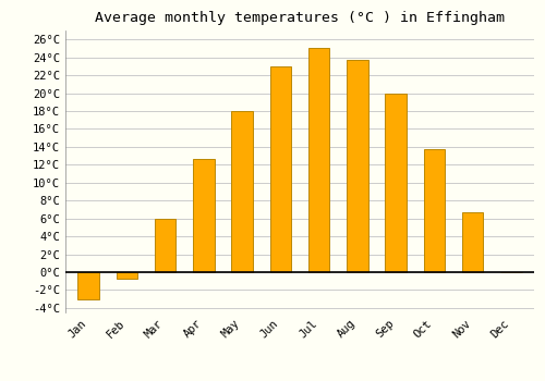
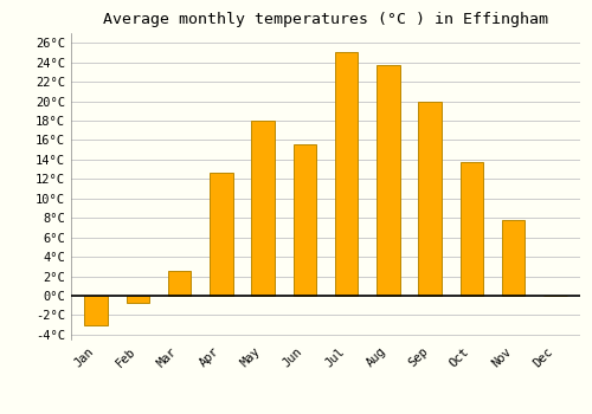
Mar: 6.0°C -> 2.6°C
Jun: 23.0°C -> 15.6°C
Nov: 6.7°C -> 7.8°C
